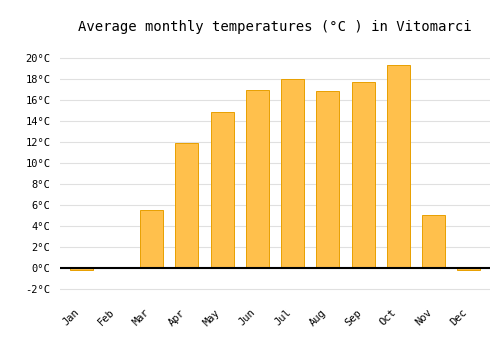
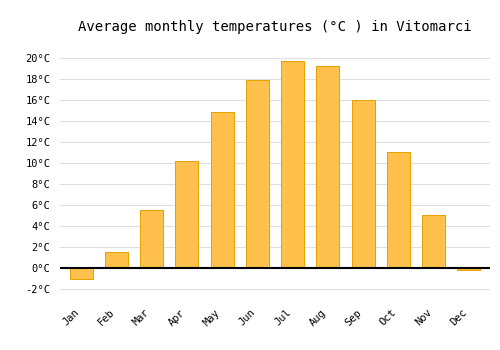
Jan: -0.2°C -> -1.0°C
Feb: 0.1°C -> 1.5°C
Apr: 11.9°C -> 10.2°C
Jun: 16.9°C -> 17.9°C
Jul: 18.0°C -> 19.7°C
Aug: 16.8°C -> 19.2°C
Sep: 17.7°C -> 16.0°C
Oct: 19.3°C -> 11.0°C
